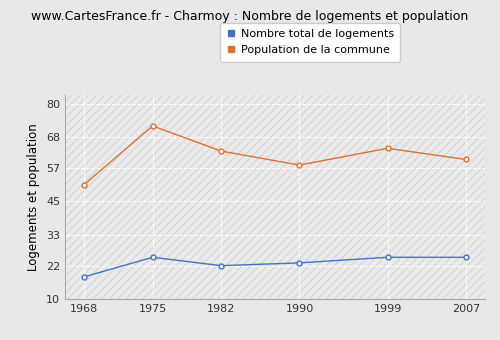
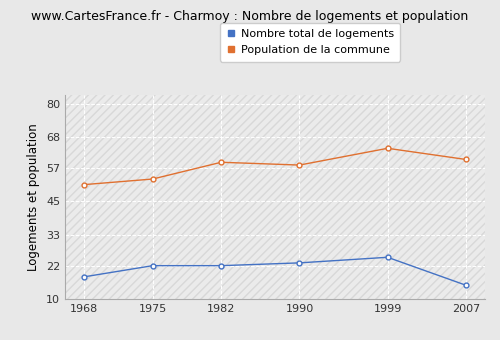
Nombre total de logements/1975: 25 -> 22
Population de la commune/1975: 72 -> 53
Population de la commune/1982: 63 -> 59
Nombre total de logements/2007: 25 -> 15
